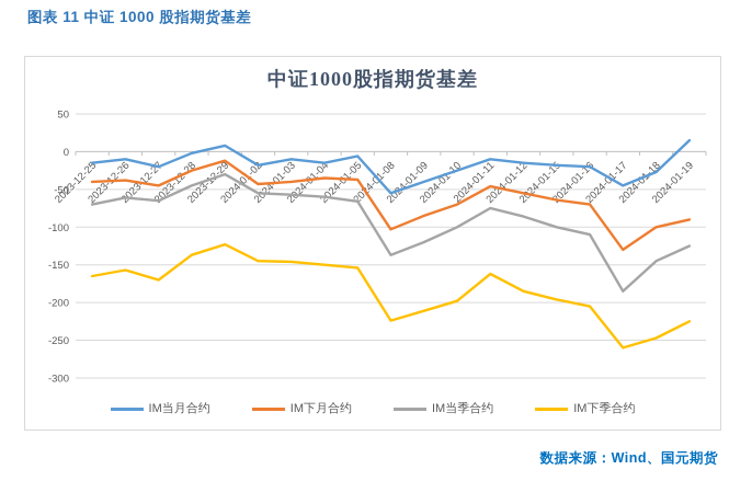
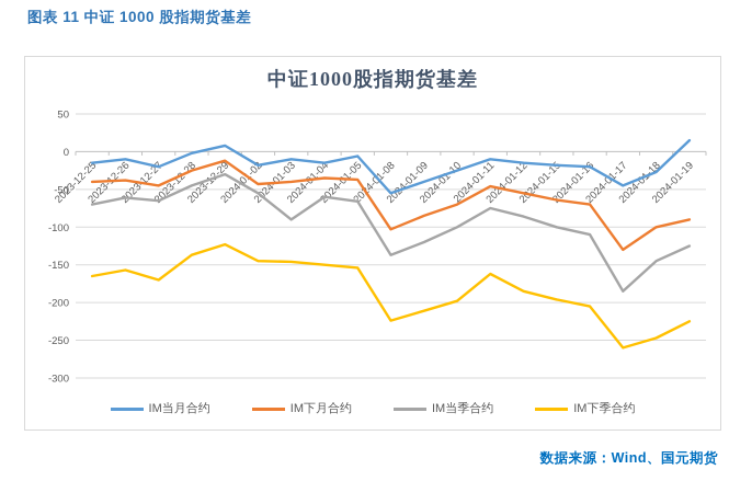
IM当季合约/2024-01-03: -60 -> -90
